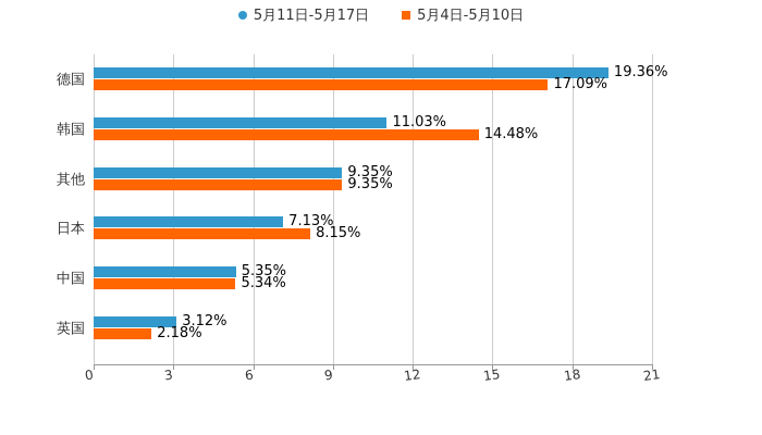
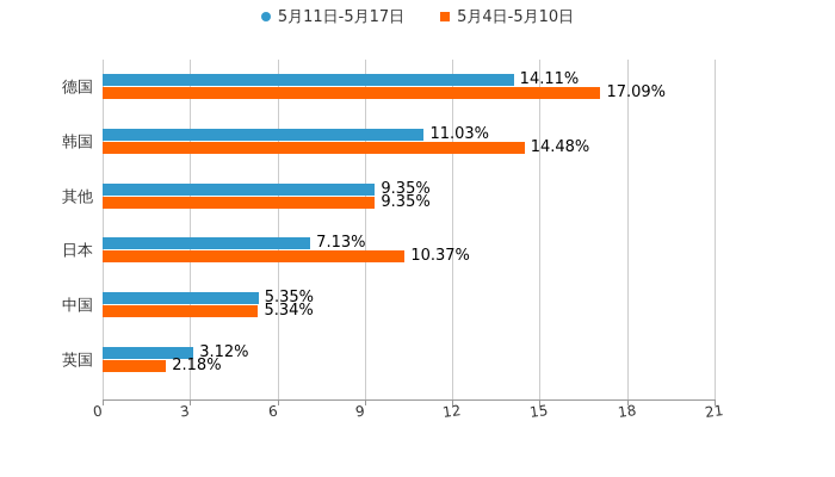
5月11日-5月17日/德国: 19.36% -> 14.11%
5月4日-5月10日/日本: 8.15% -> 10.37%
